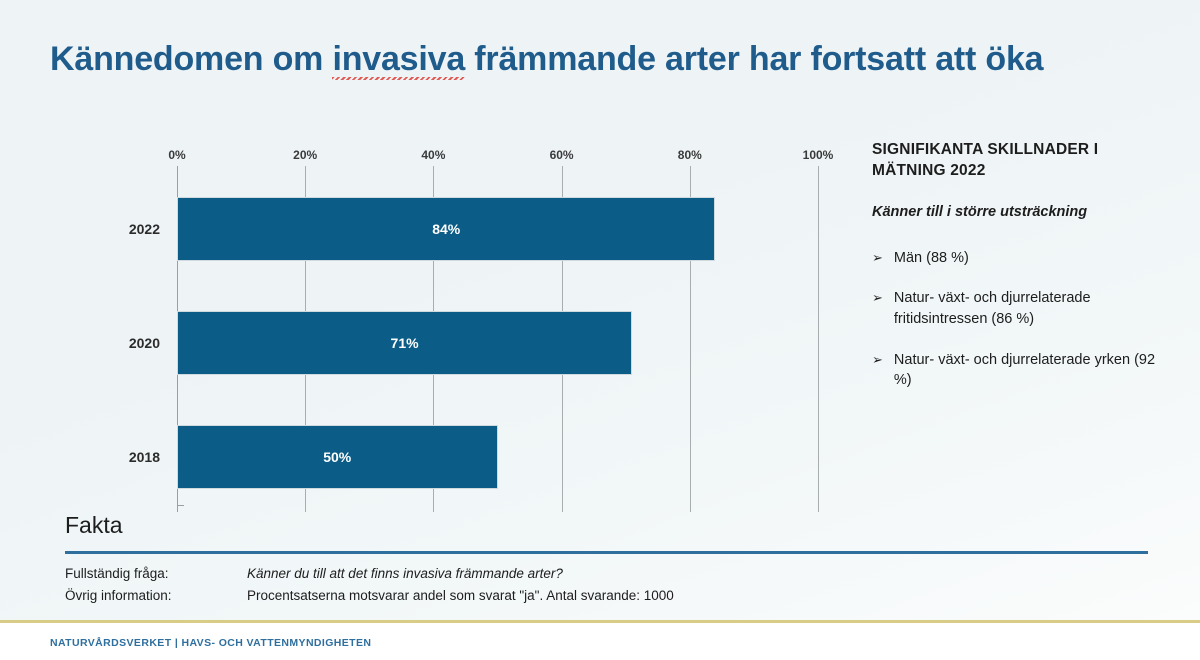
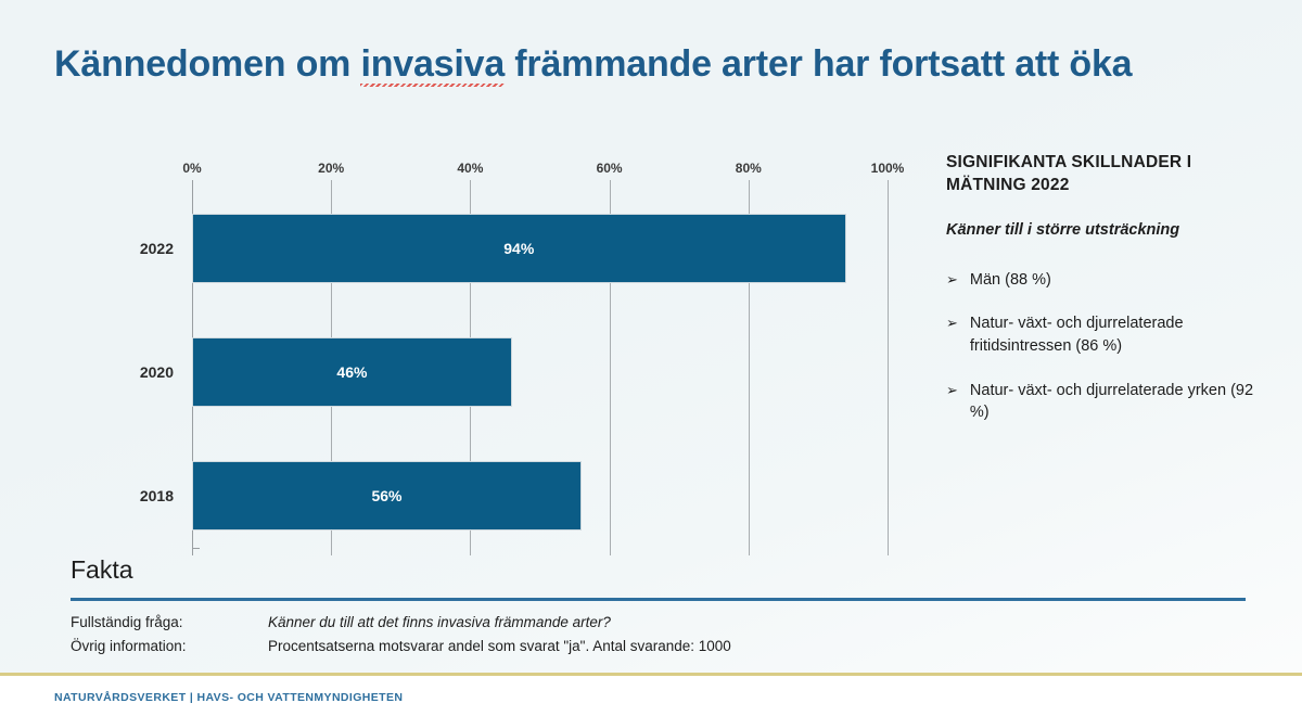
2022: 84% -> 94%
2020: 71% -> 46%
2018: 50% -> 56%
